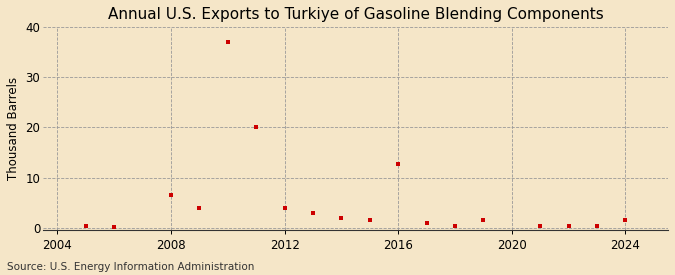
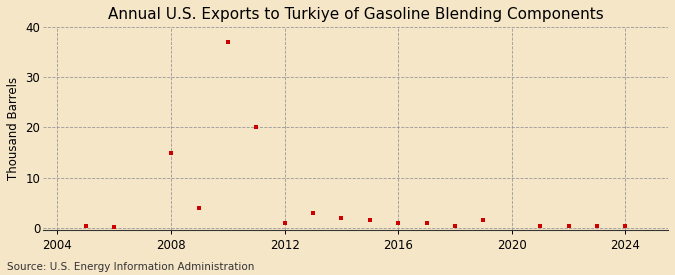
2008: 6.6 -> 15.0
2012: 4.0 -> 1.0
2016: 12.8 -> 1.0
2024: 1.6 -> 0.3
